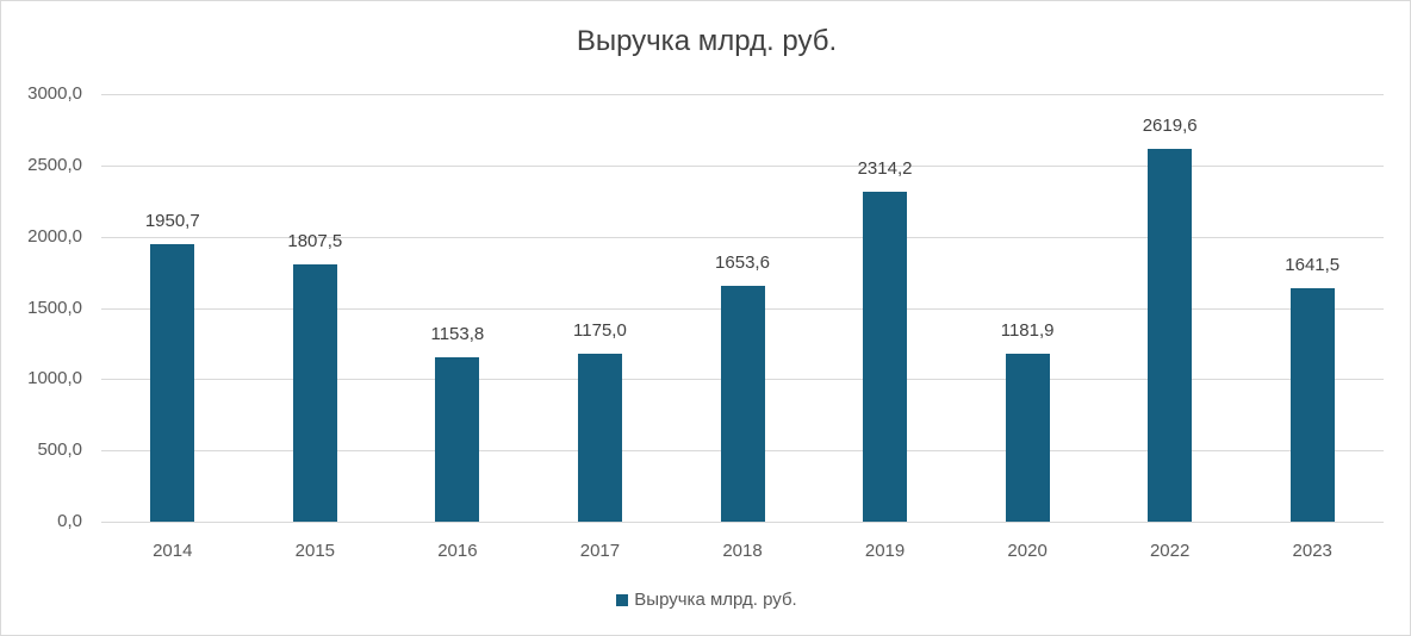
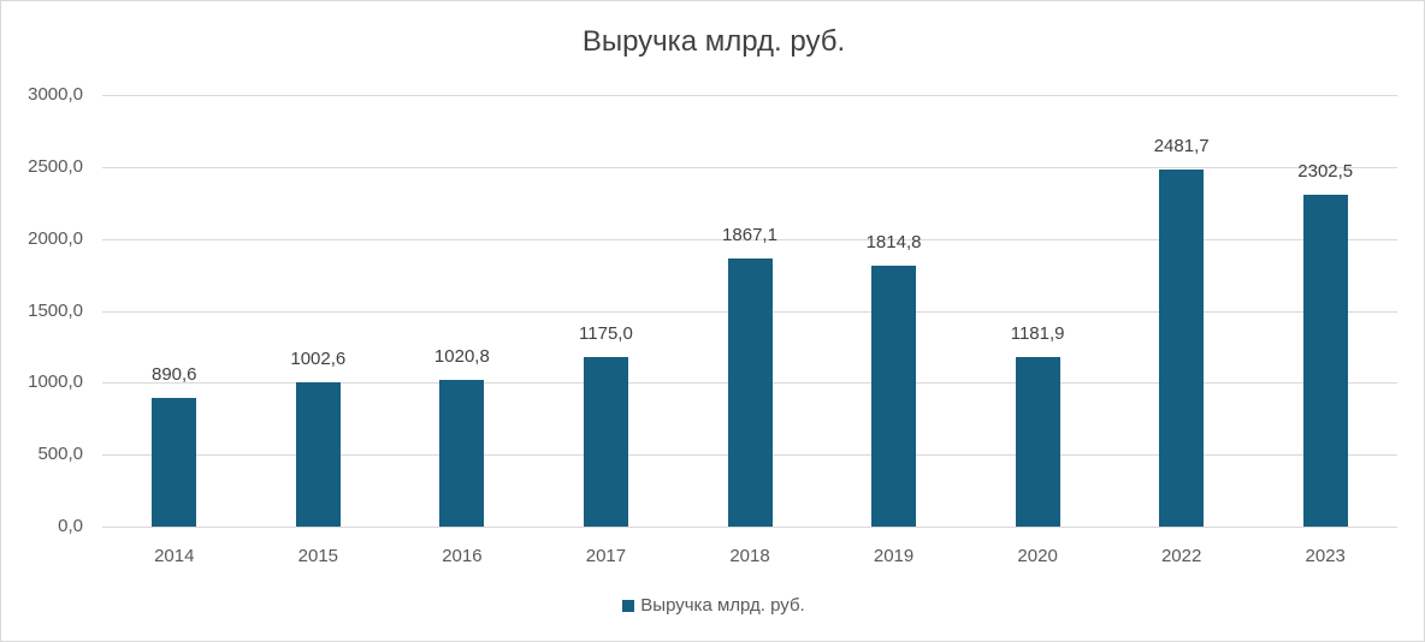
2014: 1950,7 -> 890,6
2015: 1807,5 -> 1002,6
2016: 1153,8 -> 1020,8
2018: 1653,6 -> 1867,1
2019: 2314,2 -> 1814,8
2022: 2619,6 -> 2481,7
2023: 1641,5 -> 2302,5
